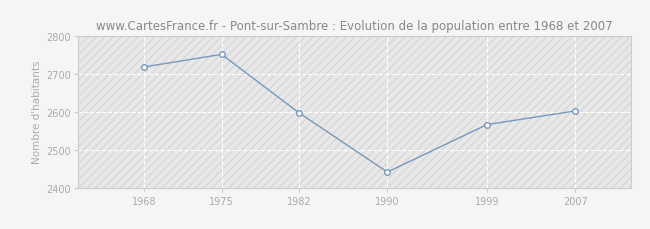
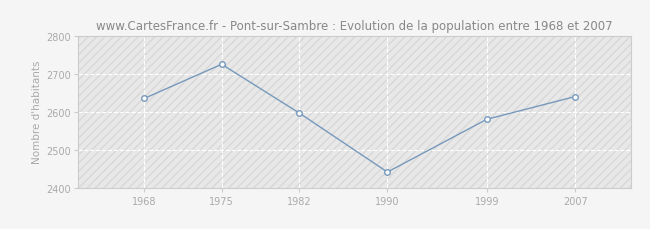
1968: 2718 -> 2635
1975: 2751 -> 2725
1999: 2566 -> 2580
2007: 2602 -> 2640
